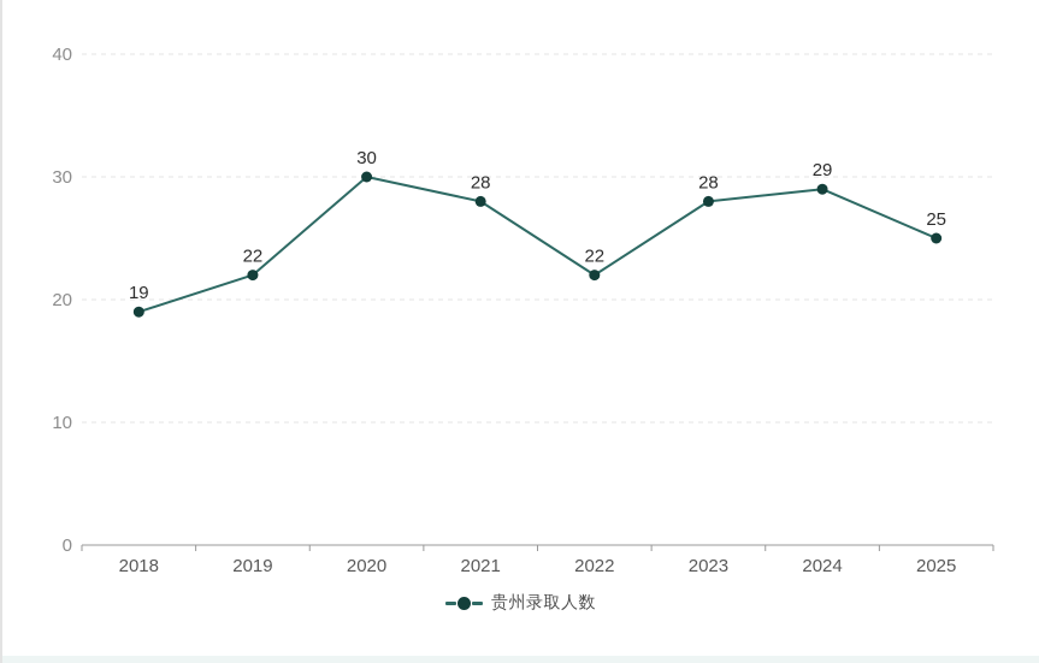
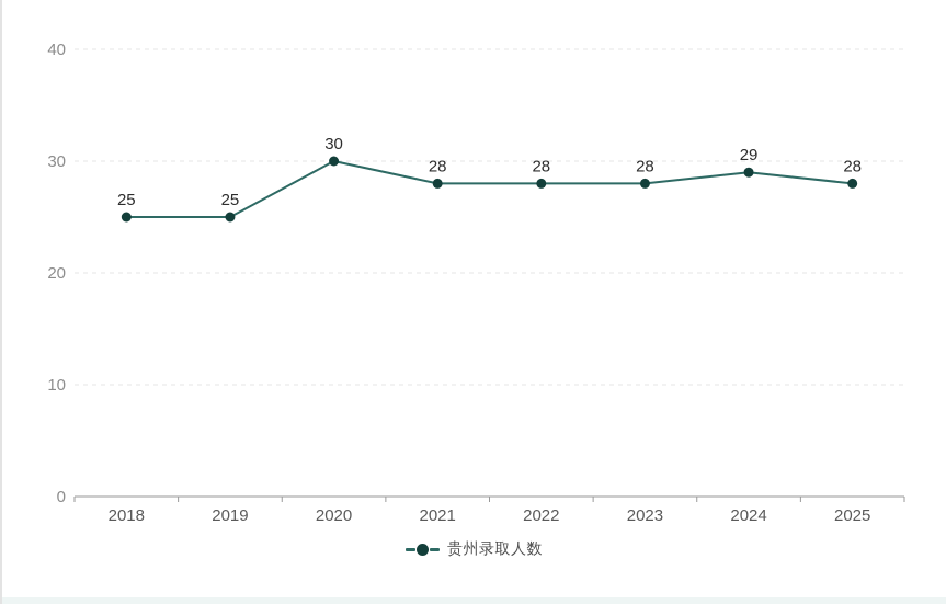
2018: 19 -> 25
2019: 22 -> 25
2022: 22 -> 28
2025: 25 -> 28
